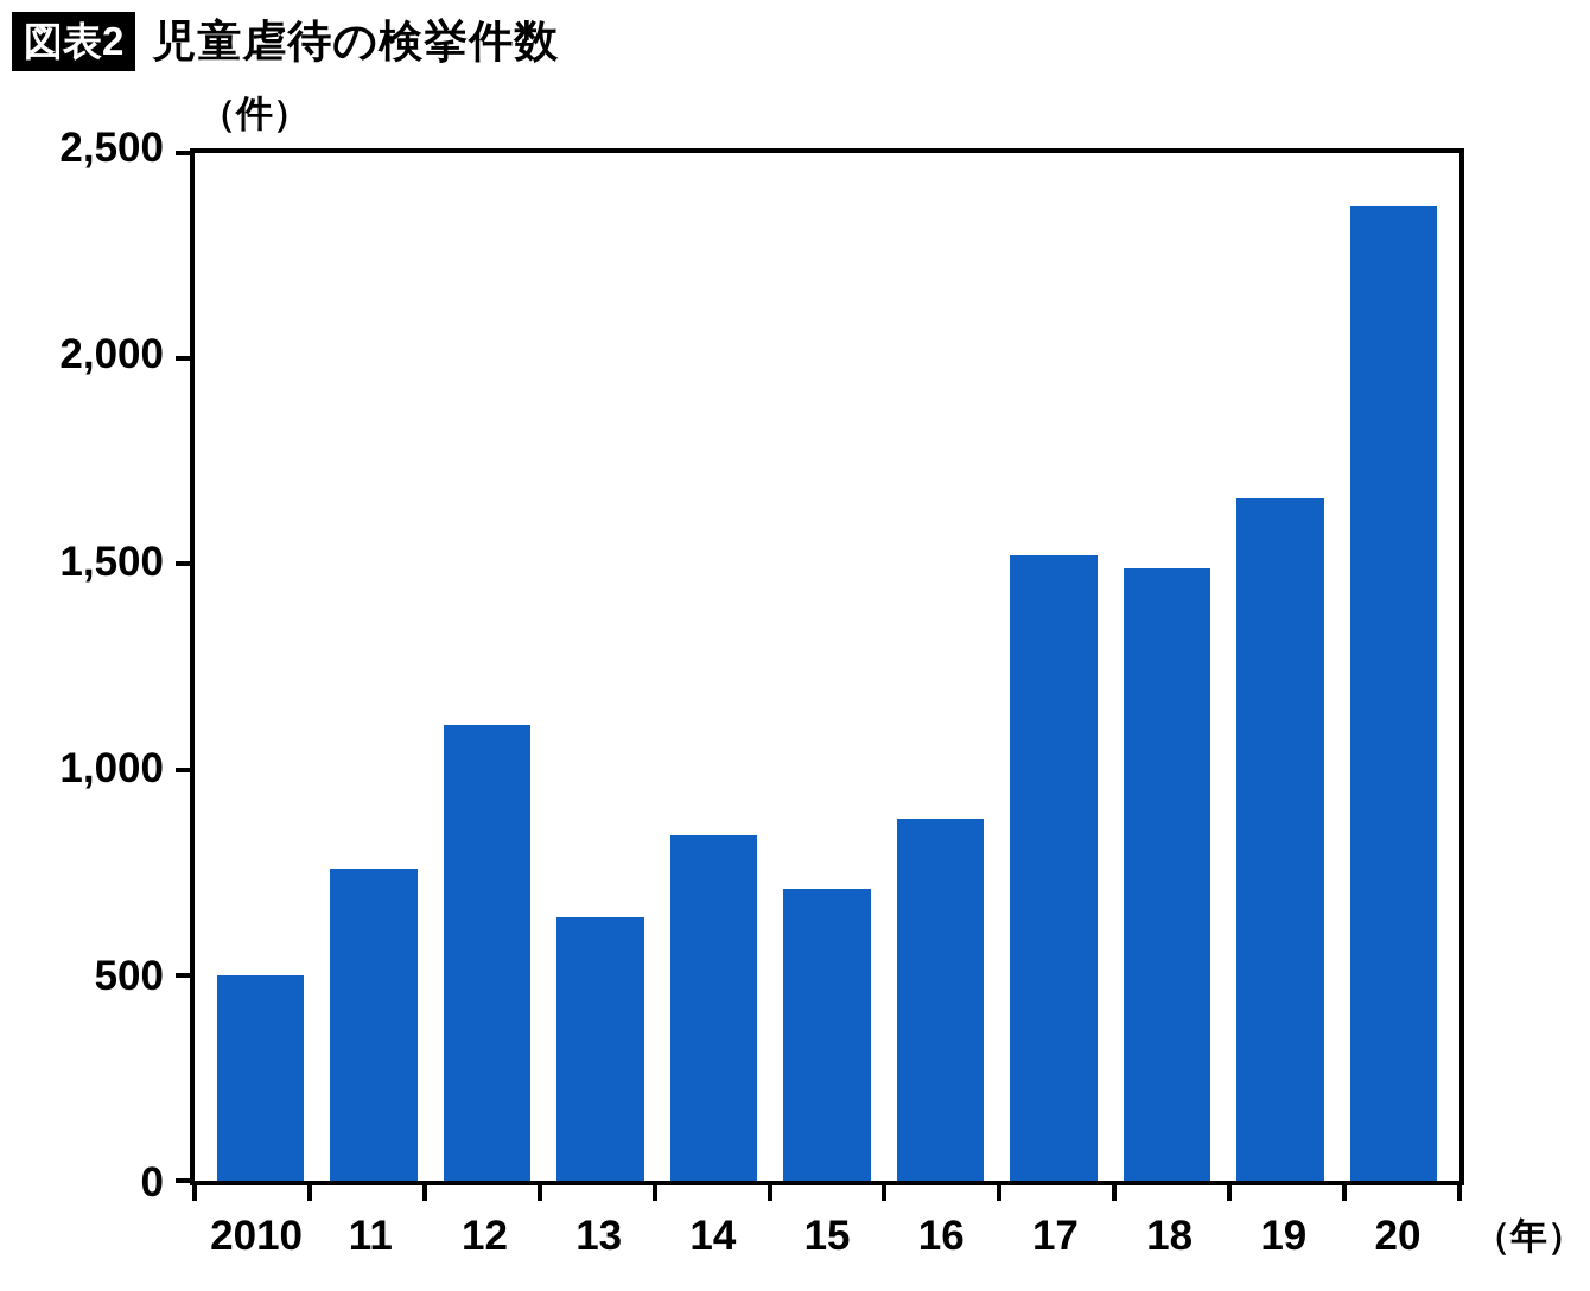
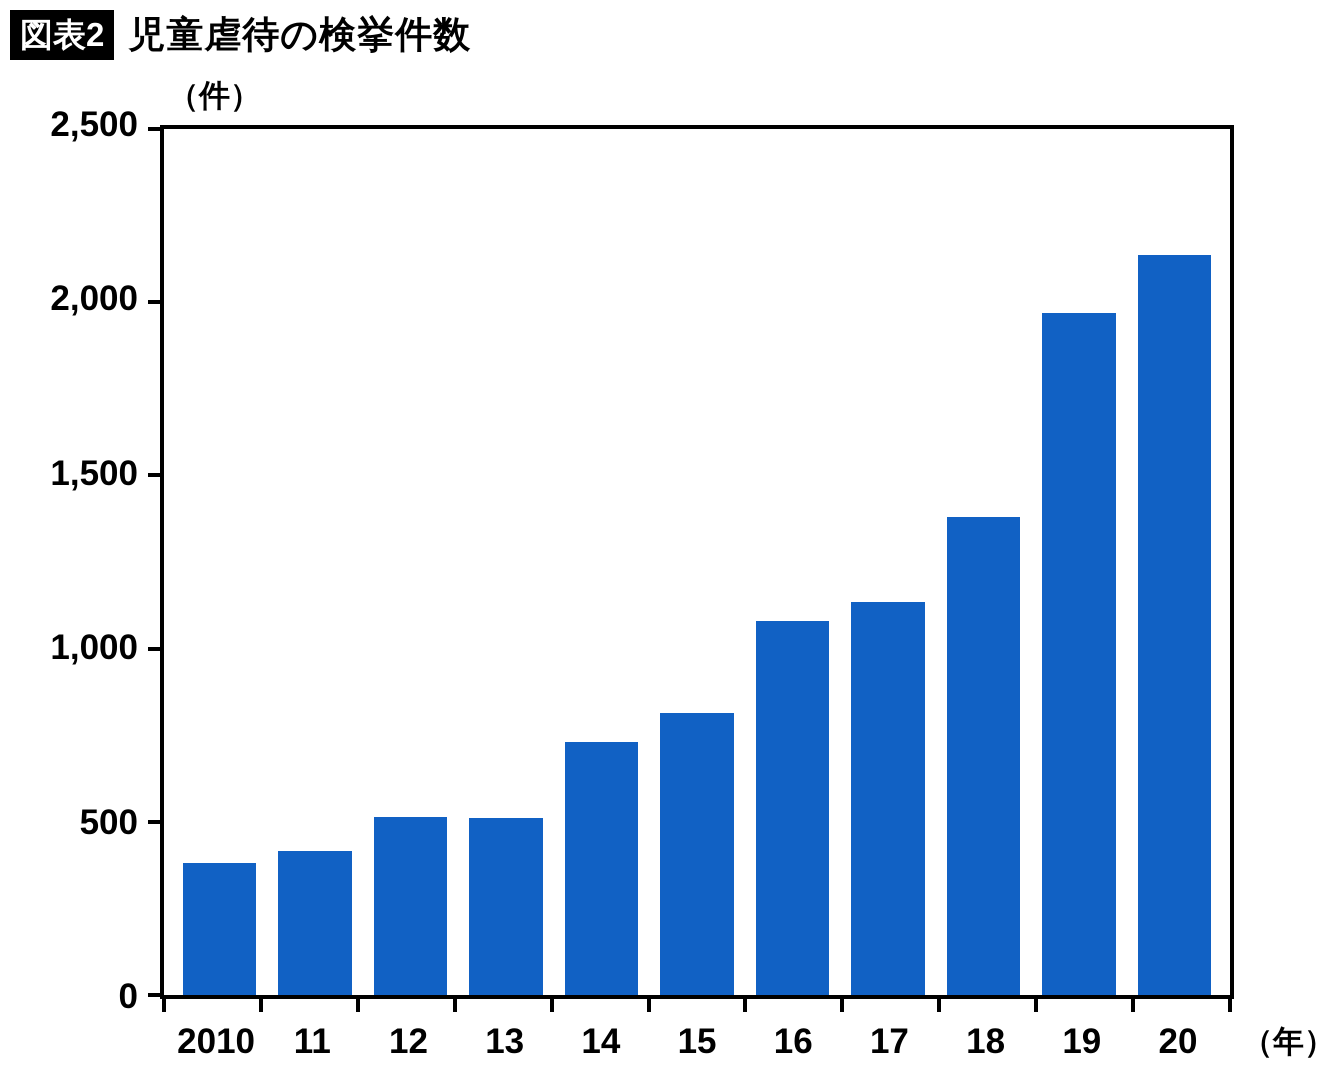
2010: 500 -> 380
11: 760 -> 420
12: 1110 -> 520
13: 640 -> 510
14: 840 -> 730
15: 710 -> 820
16: 880 -> 1080
17: 1520 -> 1140
18: 1490 -> 1380
19: 1660 -> 1970
20: 2370 -> 2140
